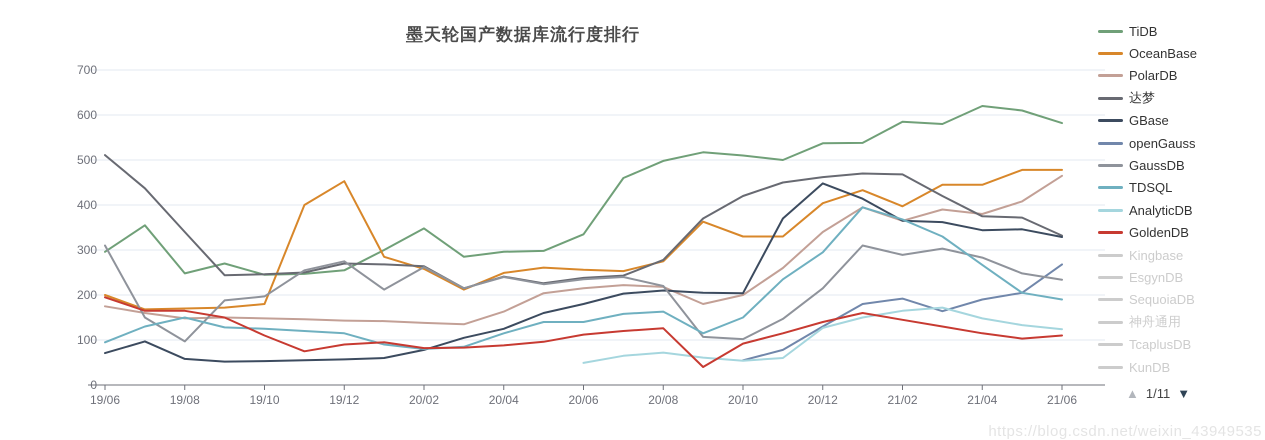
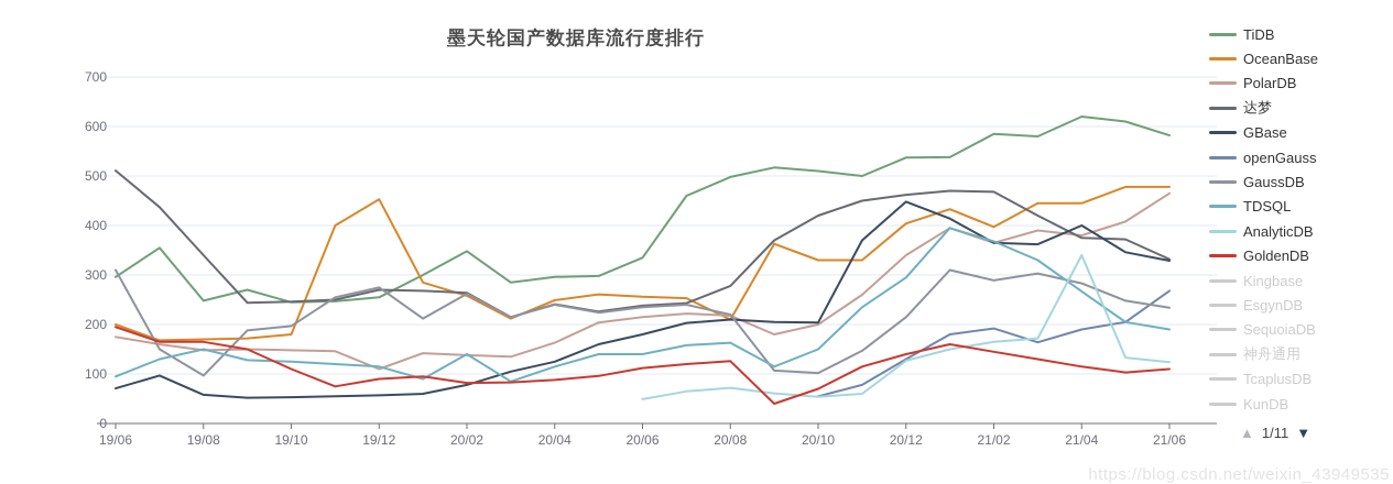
PolarDB/19/12: 140 -> 110
TDSQL/20/02: 80 -> 140
OceanBase/20/08: 280 -> 210
GoldenDB/20/10: 90 -> 70
GBase/21/04: 340 -> 400
AnalyticDB/21/04: 150 -> 340
